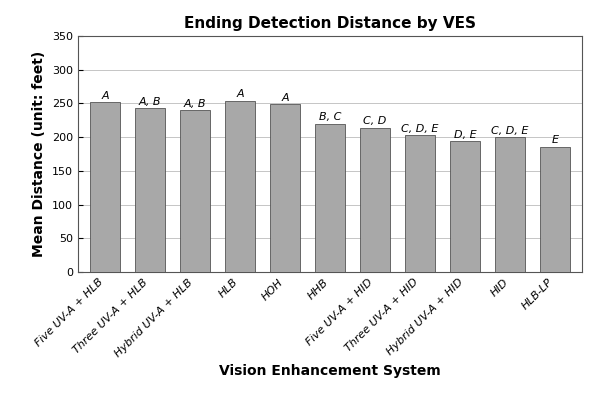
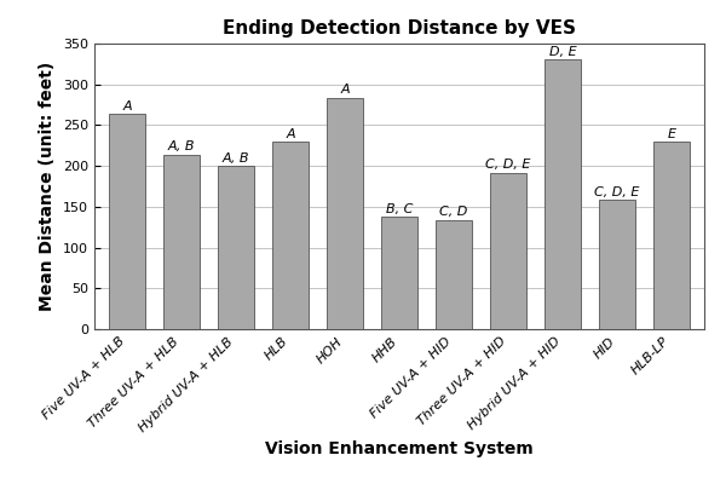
Five UV-A + HLB: 252 -> 264
Three UV-A + HLB: 243 -> 214
Hybrid UV-A + HLB: 240 -> 200
HLB: 254 -> 230
HOH: 249 -> 284
HHB: 220 -> 138
Five UV-A + HID: 214 -> 134
Three UV-A + HID: 203 -> 192
Hybrid UV-A + HID: 194 -> 330
HID: 200 -> 158
HLB-LP: 186 -> 230
